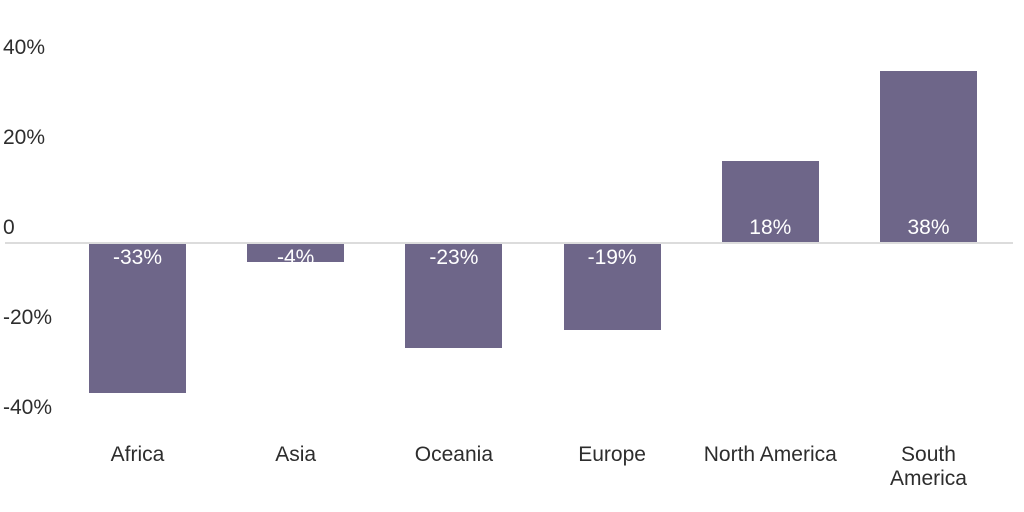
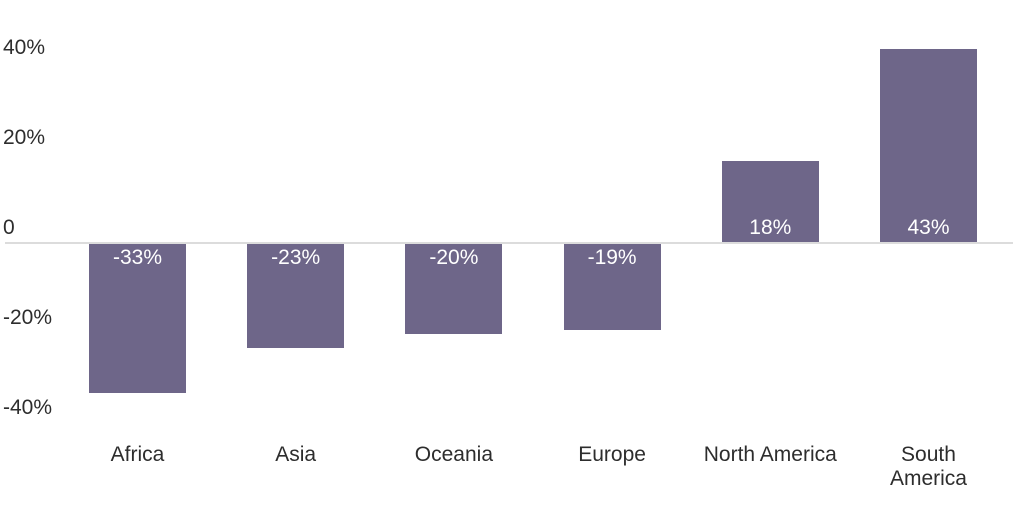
Asia: -4% -> -23%
Oceania: -23% -> -20%
South America: 38% -> 43%
